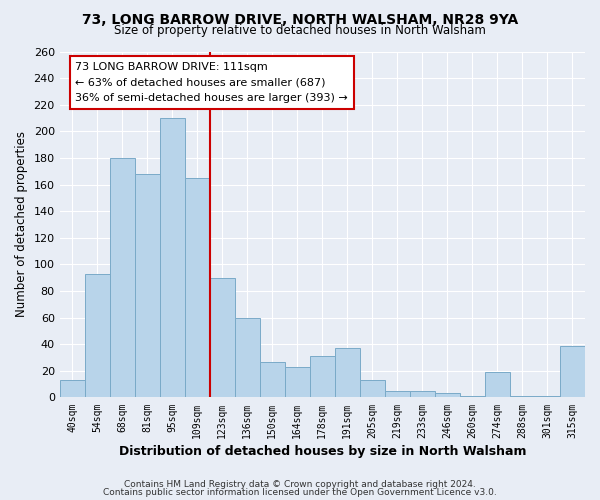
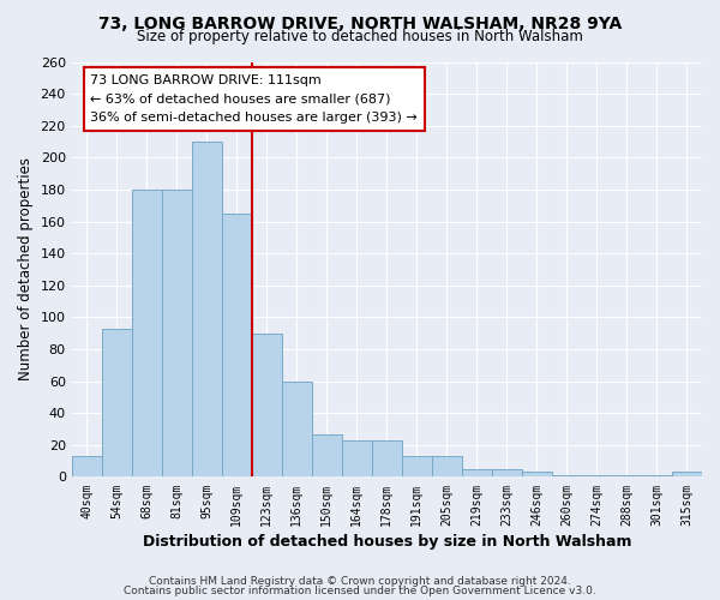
81sqm: 168 -> 180
178sqm: 31 -> 23
191sqm: 37 -> 13
274sqm: 19 -> 1
315sqm: 39 -> 3
